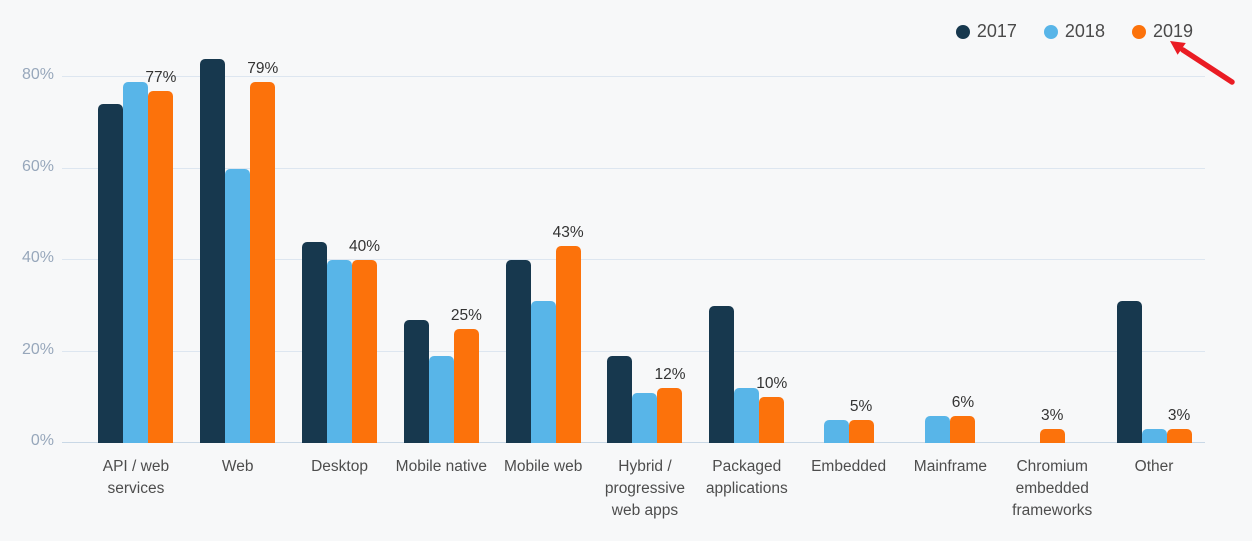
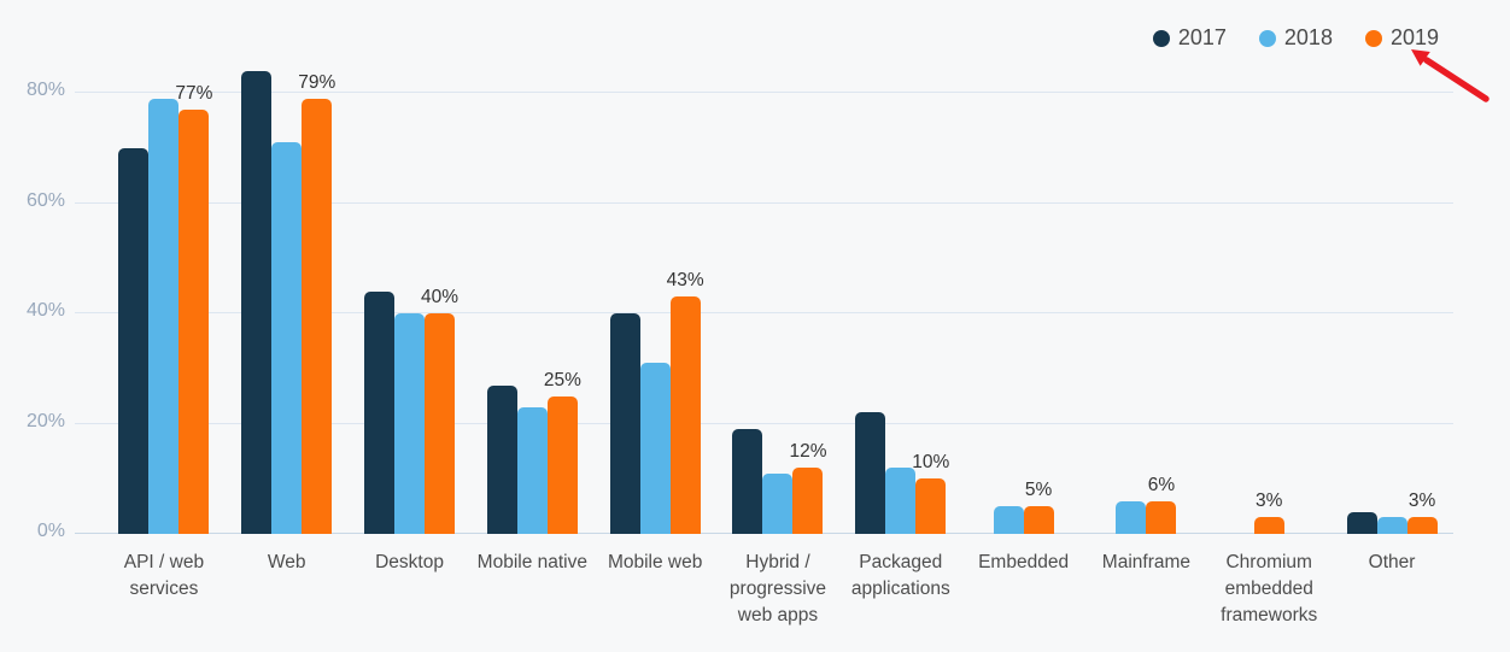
2017/API / web services: 74% -> 70%
2018/Web: 60% -> 71%
2018/Mobile native: 19% -> 23%
2017/Packaged applications: 30% -> 22%
2017/Other: 31% -> 4%
